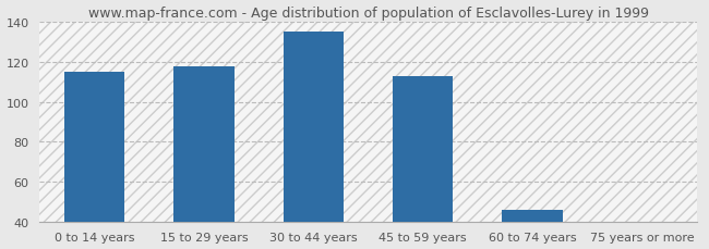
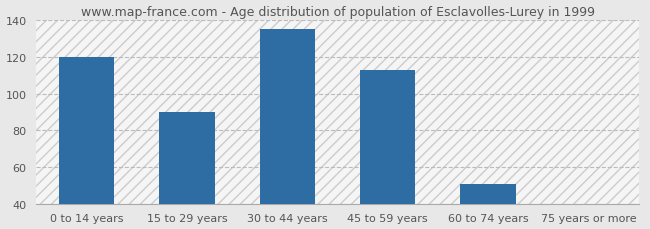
0 to 14 years: 115 -> 120
15 to 29 years: 118 -> 90
60 to 74 years: 46 -> 51
